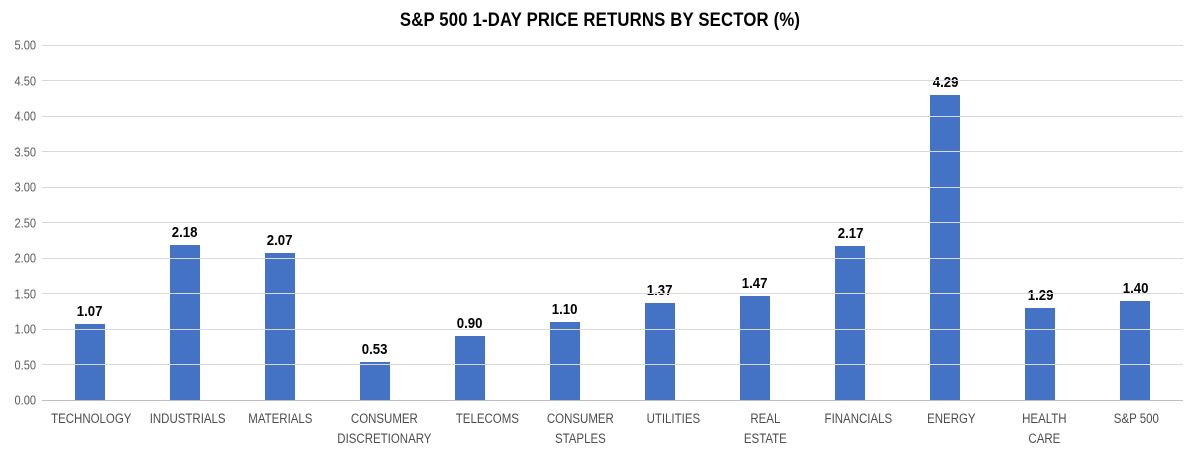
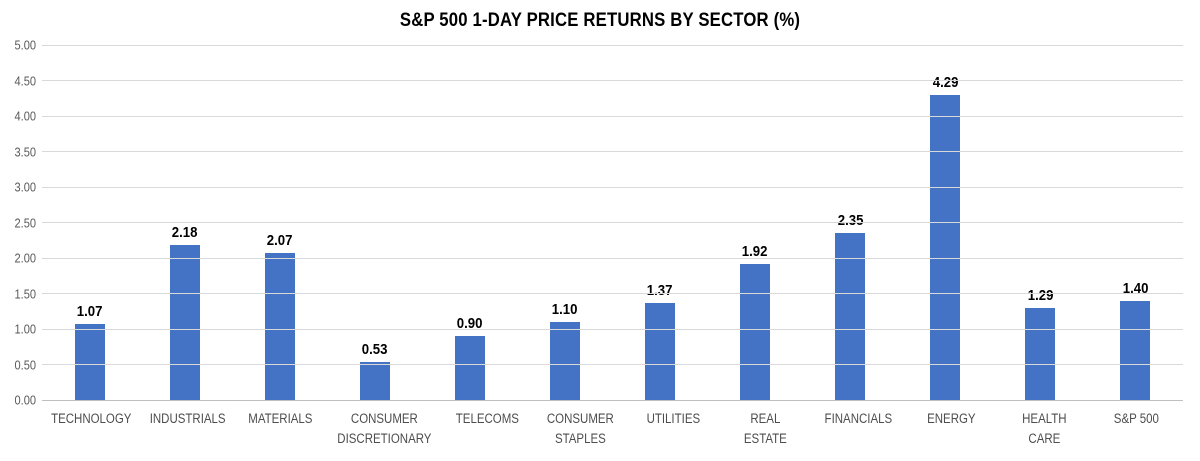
REAL ESTATE: 1.47 -> 1.92
FINANCIALS: 2.17 -> 2.35
